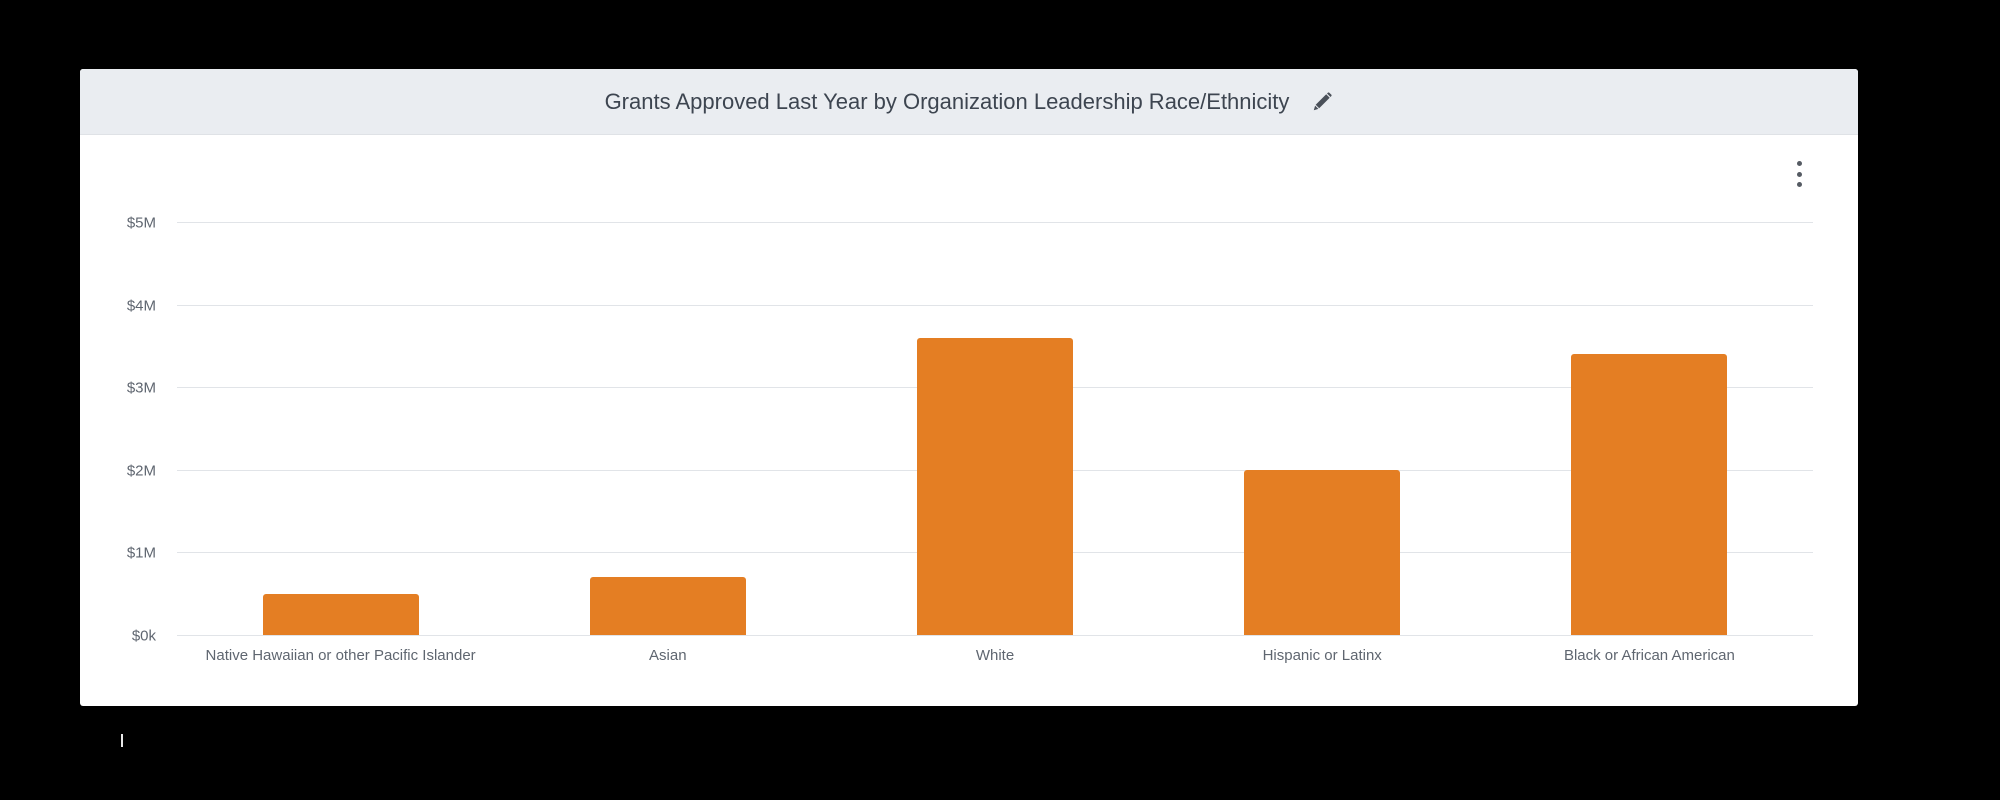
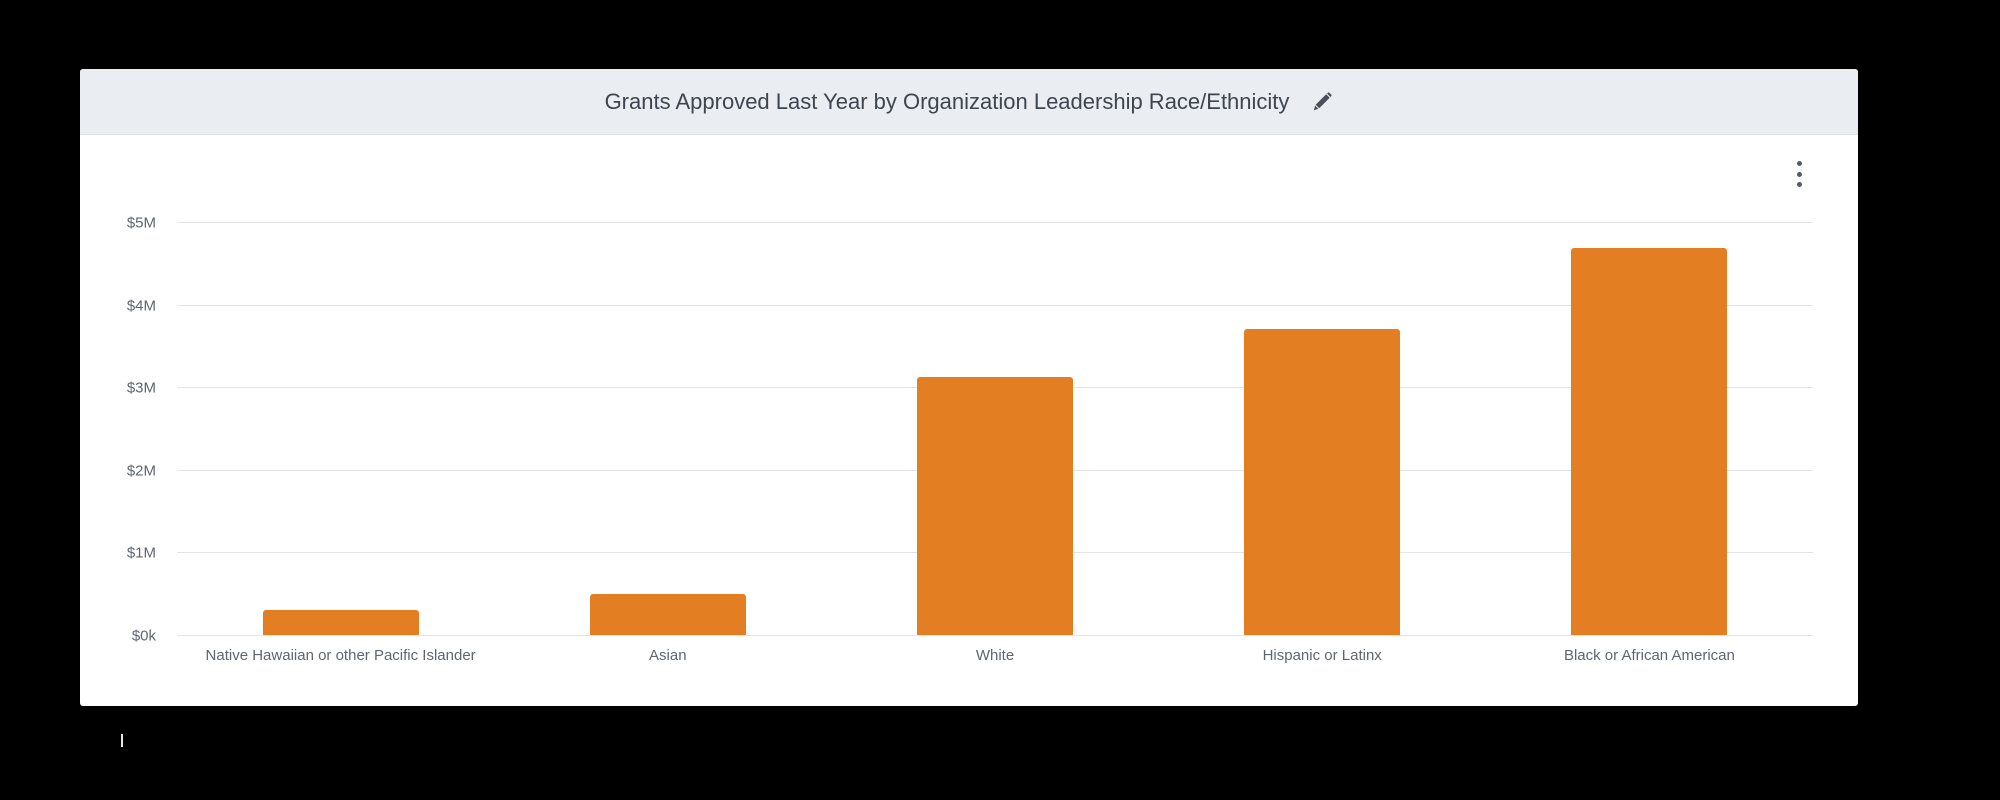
Native Hawaiian or other Pacific Islander: $0.5M -> $0.3M
Asian: $0.7M -> $0.5M
White: $3.6M -> $3.1M
Hispanic or Latinx: $2.0M -> $3.7M
Black or African American: $3.4M -> $4.7M
